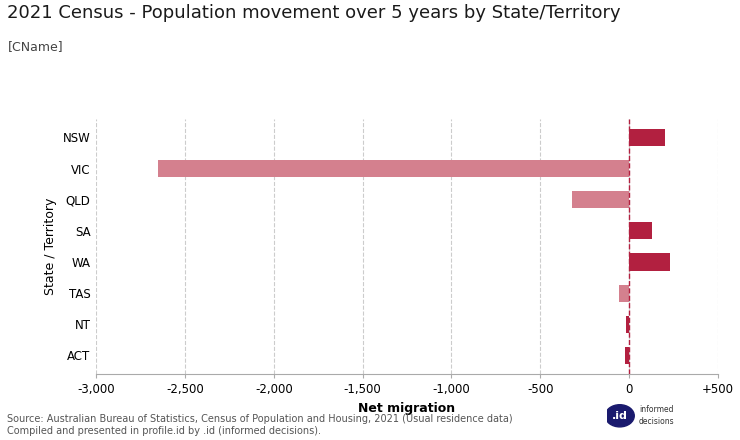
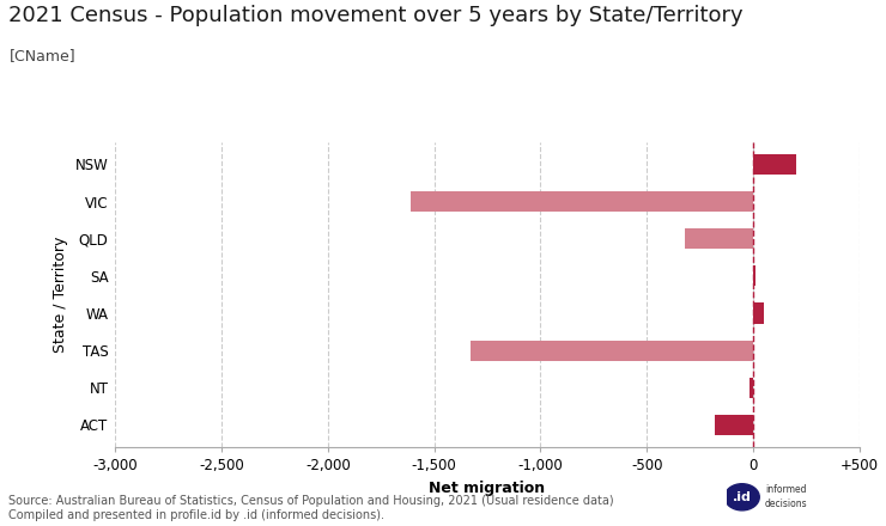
VIC: -2,650 -> -1,610
SA: 130 -> 10
WA: 230 -> 50
TAS: -60 -> -1,330
ACT: -20 -> -180
